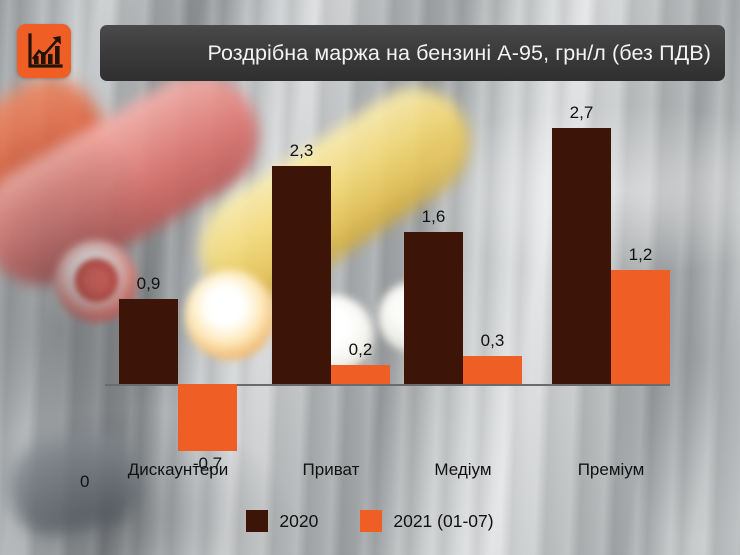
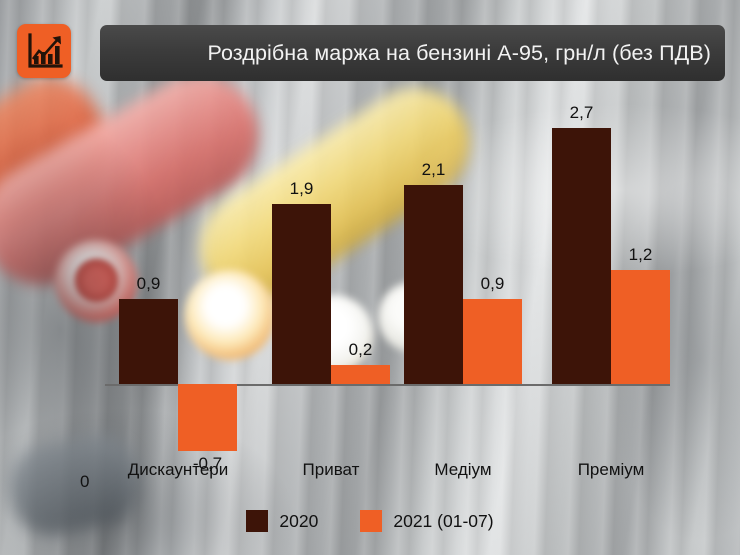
2020/Приват: 2,3 -> 1,9
2020/Медіум: 1,6 -> 2,1
2021 (01-07)/Медіум: 0,3 -> 0,9
